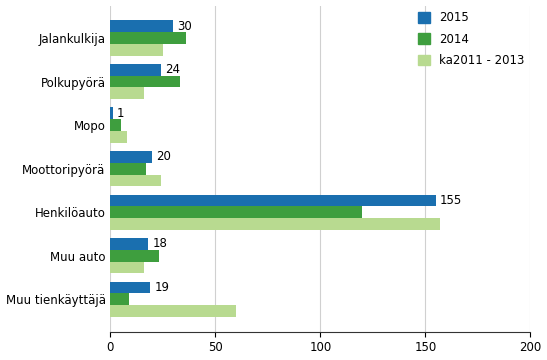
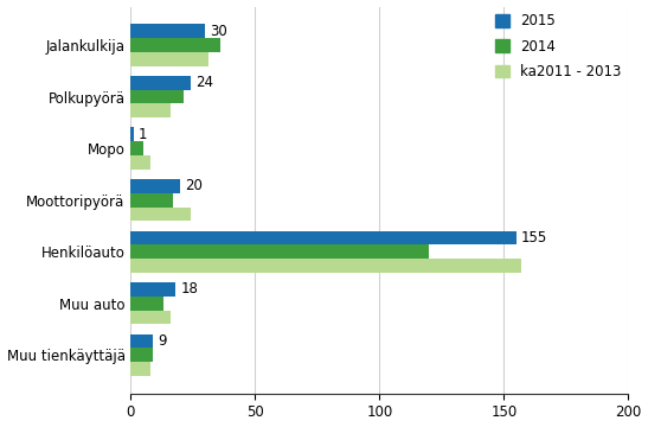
ka2011 - 2013/Jalankulkija: 25 -> 31
2014/Polkupyörä: 33 -> 21
2014/Muu auto: 23 -> 13
2015/Muu tienkäyttäjä: 19 -> 9
ka2011 - 2013/Muu tienkäyttäjä: 60 -> 8
